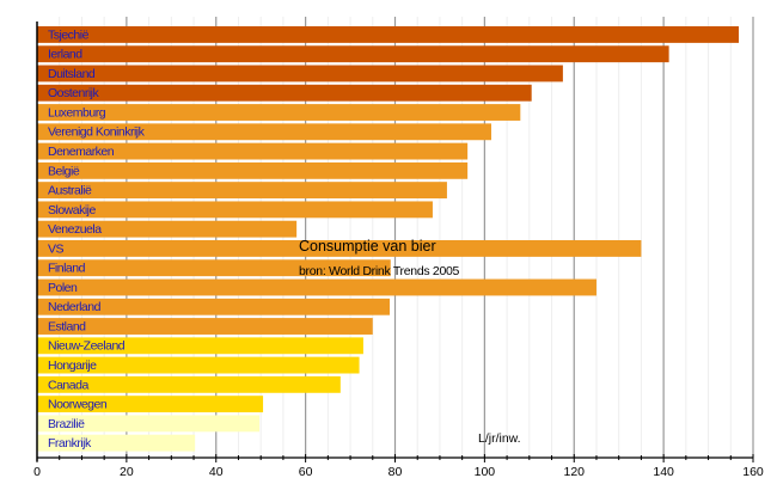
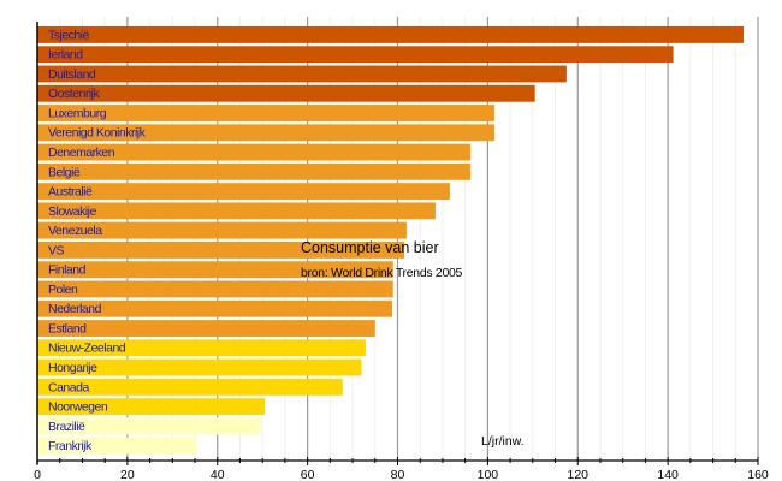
Luxemburg: 108 -> 102
Venezuela: 58 -> 82
VS: 135 -> 82
Polen: 125 -> 79
